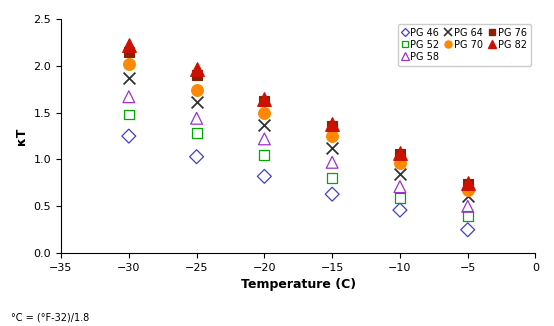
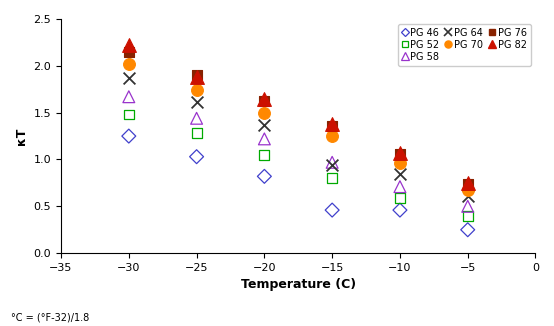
PG 82/−25: 1.97 -> 1.88
PG 46/−15: 0.63 -> 0.46
PG 64/−15: 1.12 -> 0.94
